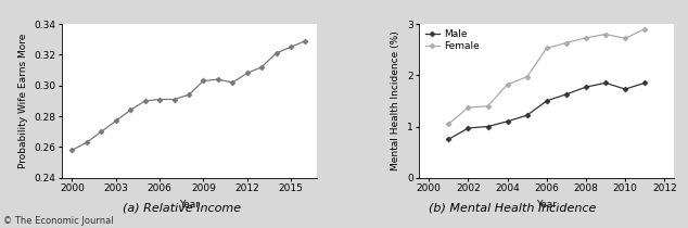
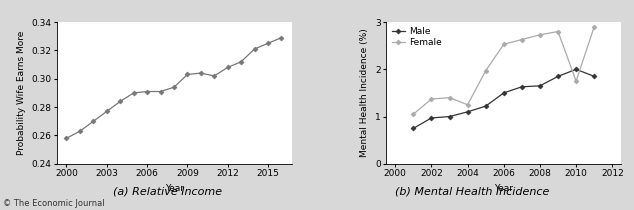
Female/2004: 1.82 -> 1.25
Male/2008: 1.77 -> 1.65
Male/2010: 1.73 -> 2.00
Female/2010: 2.72 -> 1.75
